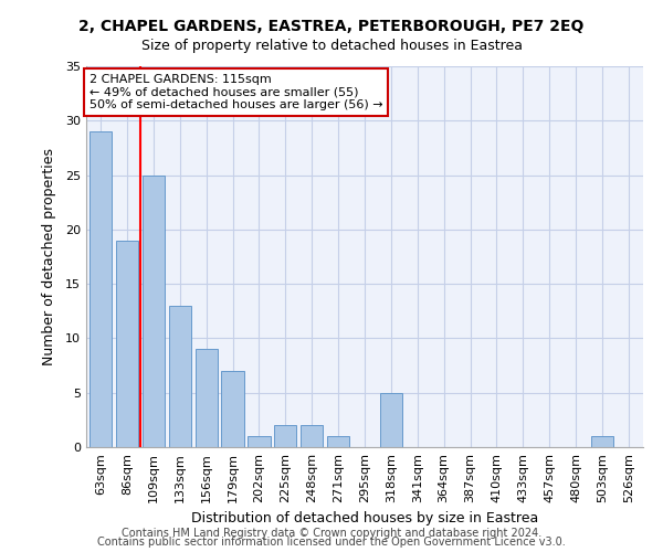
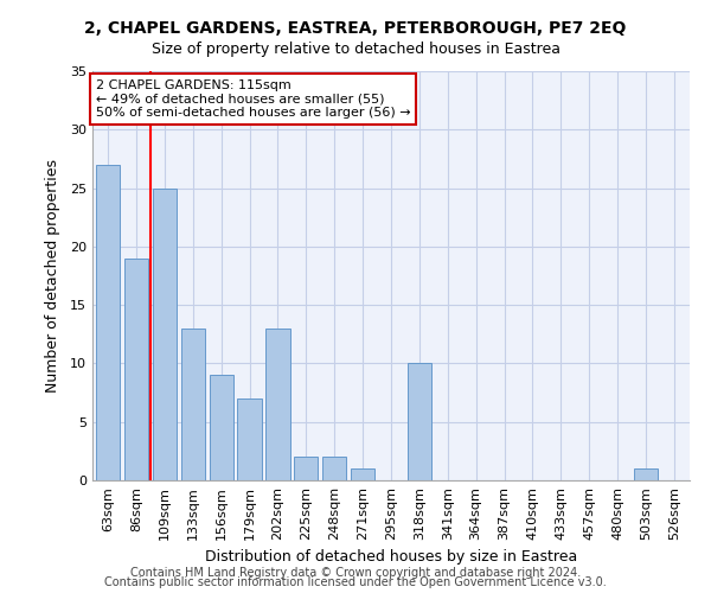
63sqm: 29 -> 27
202sqm: 1 -> 13
318sqm: 5 -> 10
